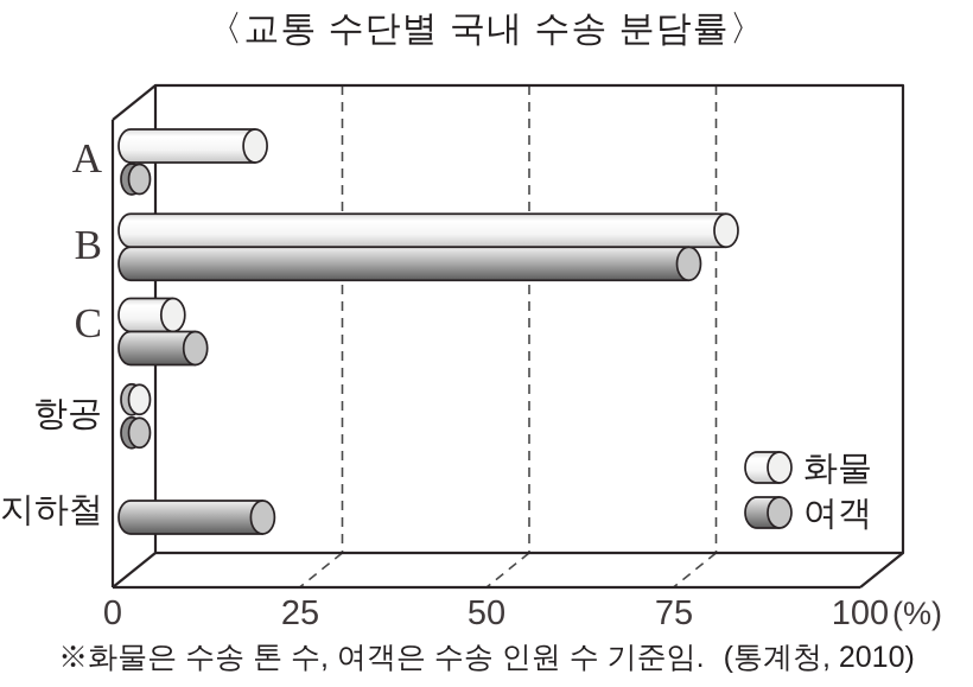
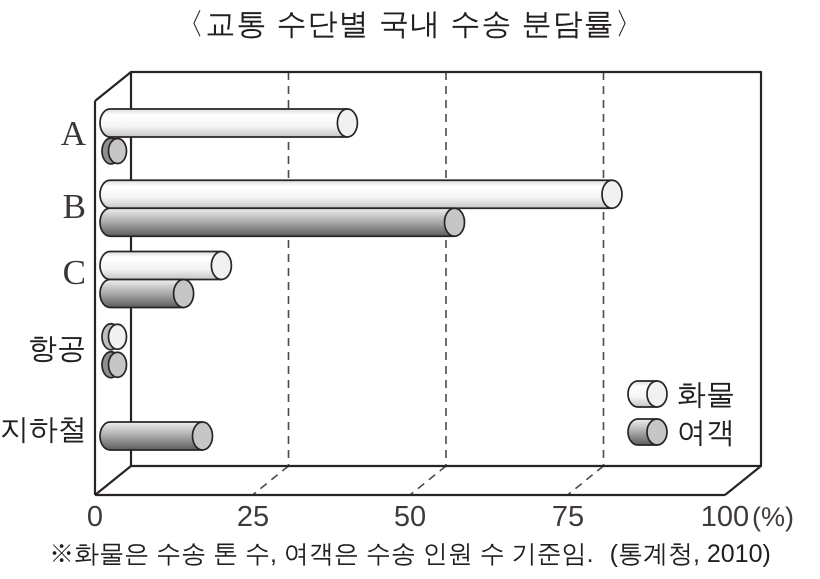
화물/A: 17 -> 38
여객/B: 75 -> 55
화물/C: 6 -> 18
여객/C: 9 -> 12
여객/지하철: 18 -> 15
